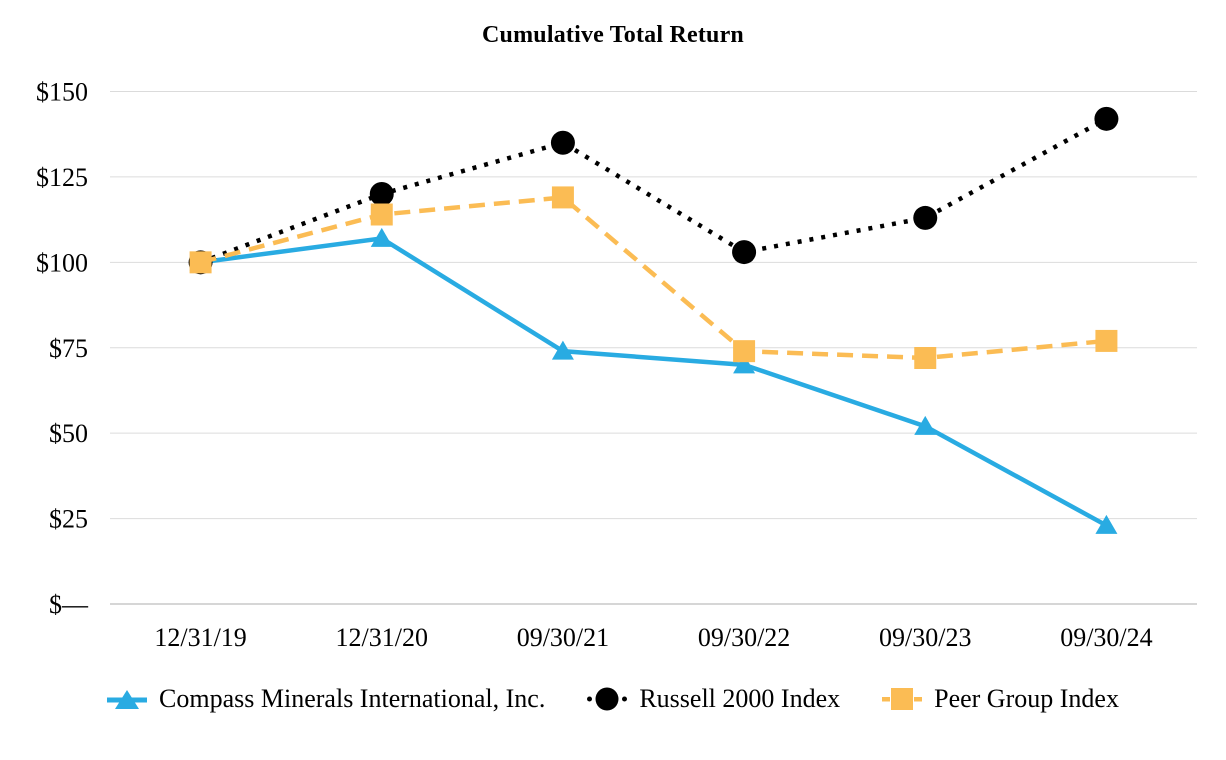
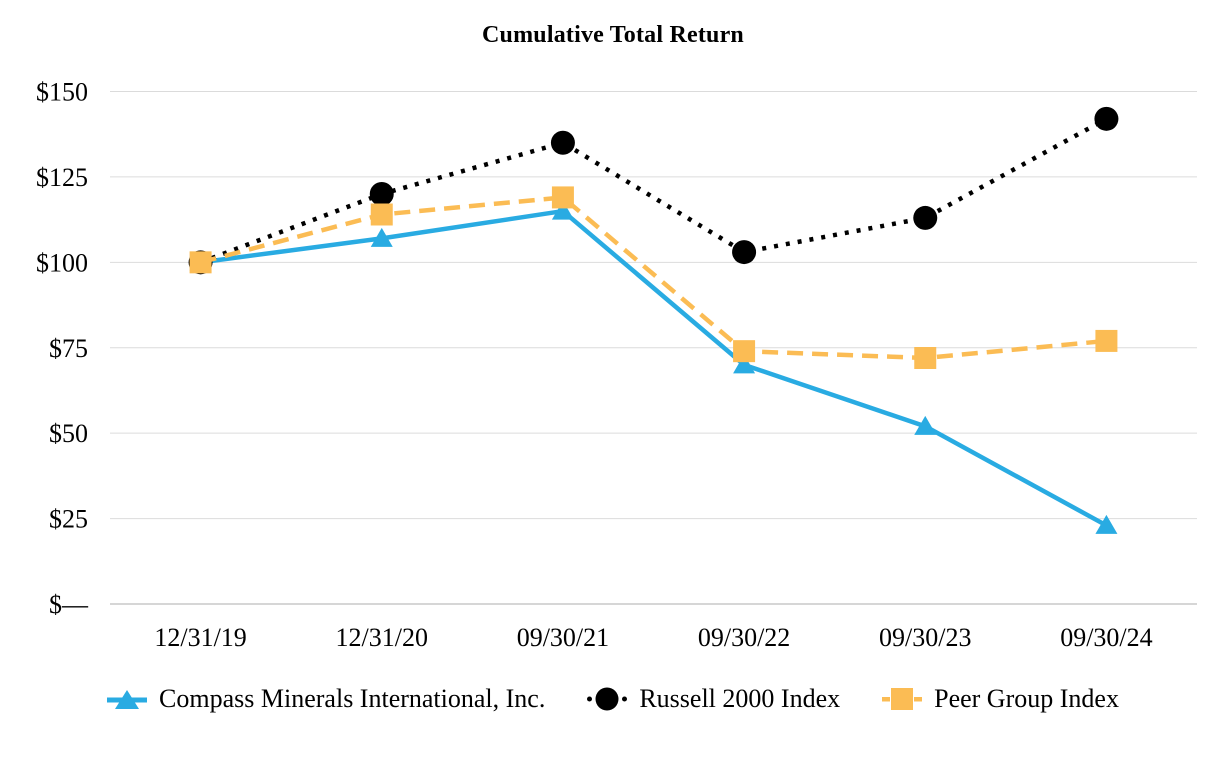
Compass Minerals International, Inc./09/30/21: $74 -> $115
